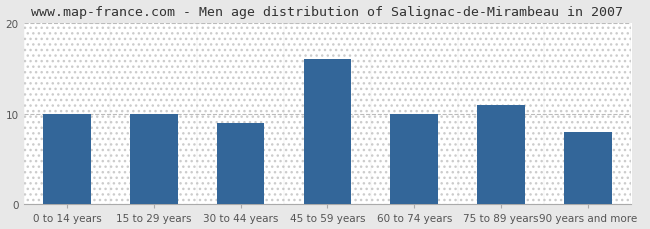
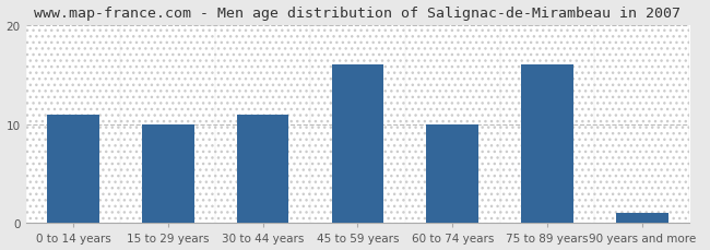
0 to 14 years: 10 -> 11
30 to 44 years: 9 -> 11
75 to 89 years: 11 -> 16
90 years and more: 8 -> 1
